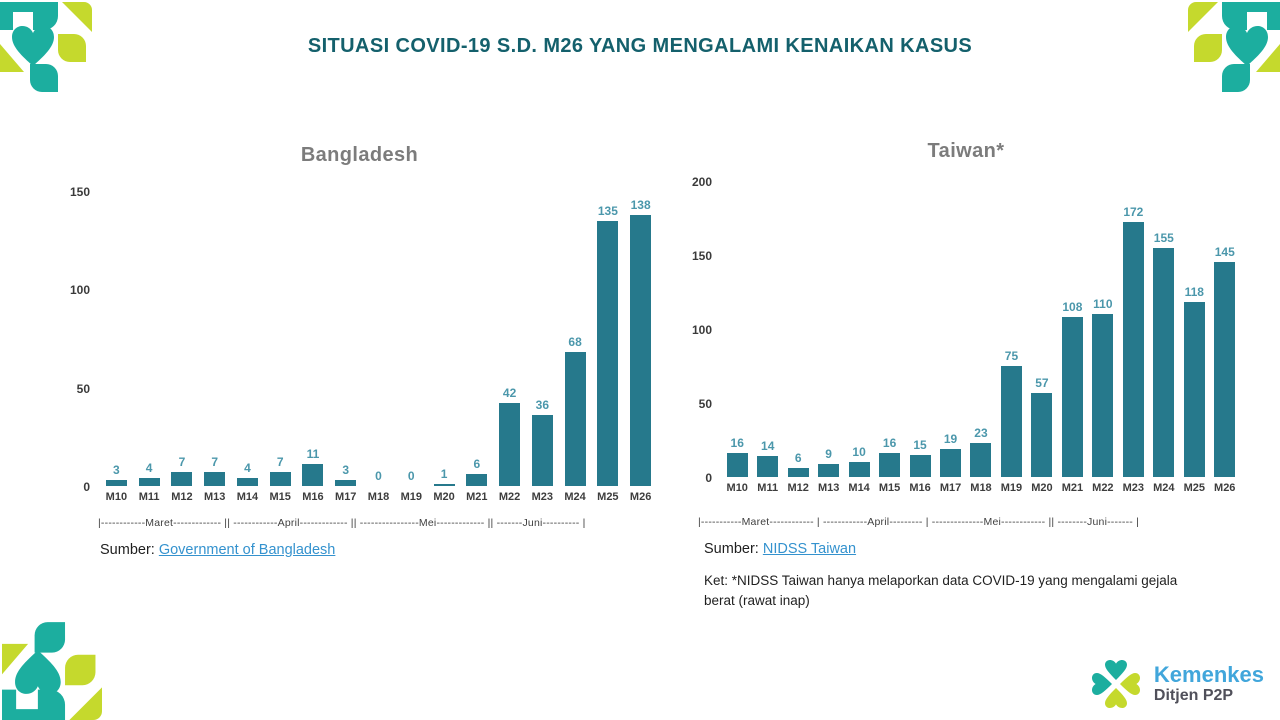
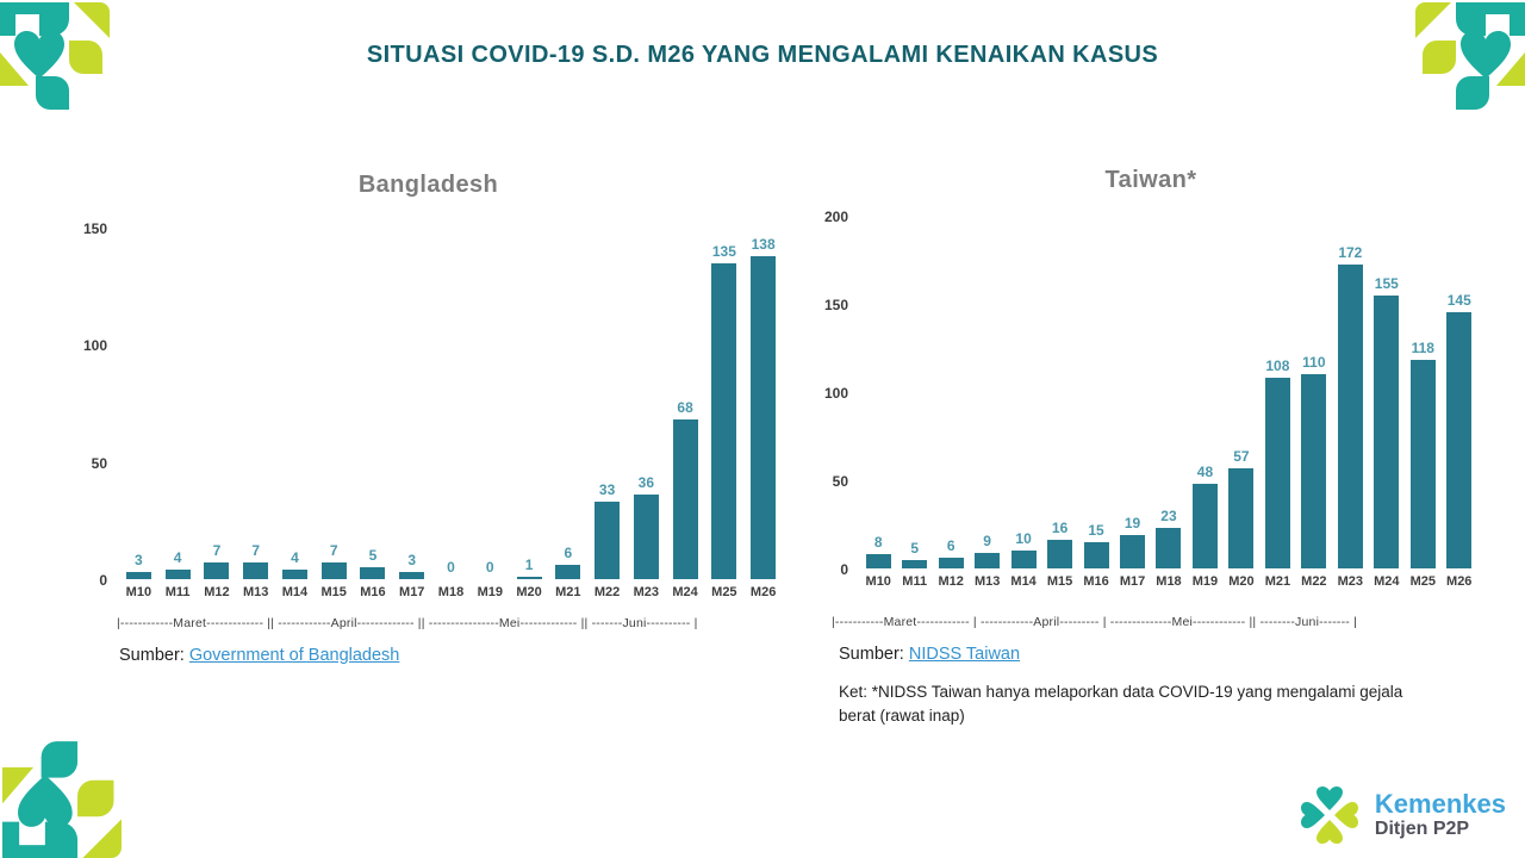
Bangladesh/M16: 11 -> 5
Bangladesh/M22: 42 -> 33
Taiwan*/M10: 16 -> 8
Taiwan*/M11: 14 -> 5
Taiwan*/M19: 75 -> 48
